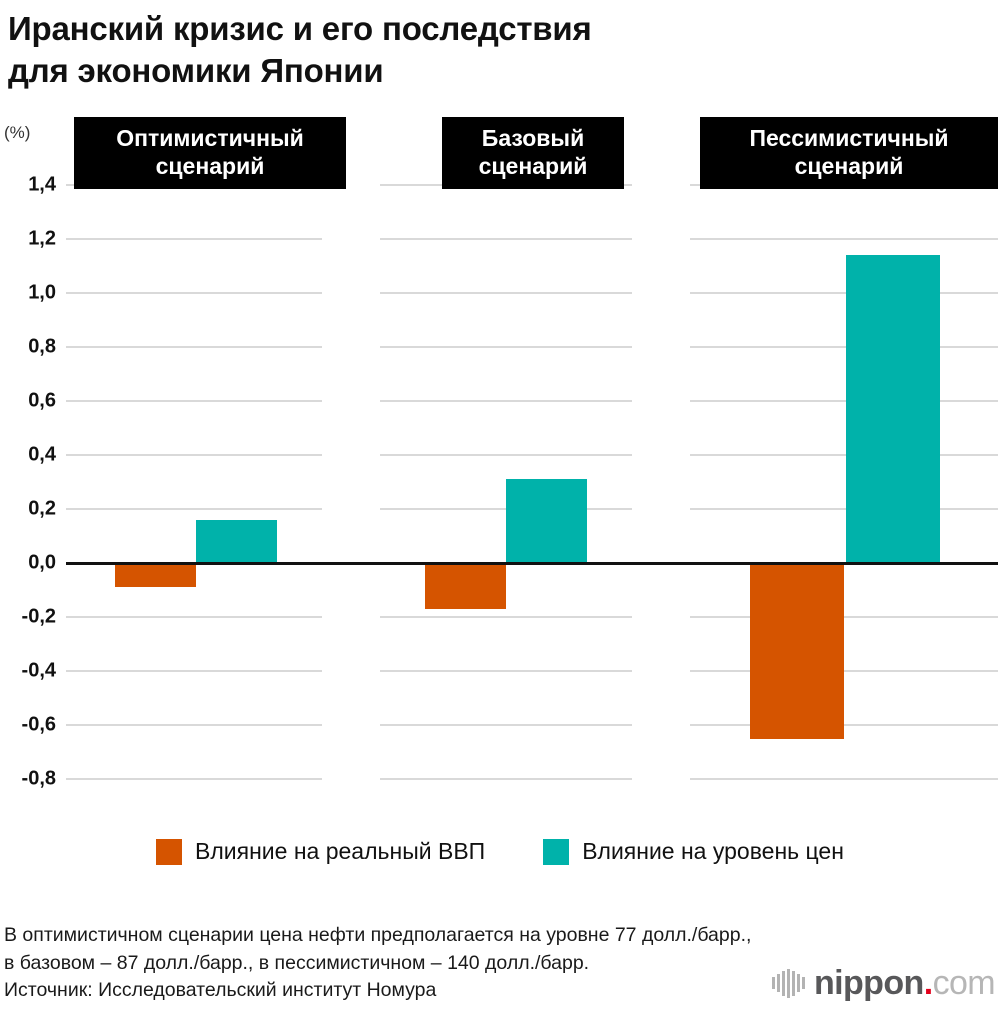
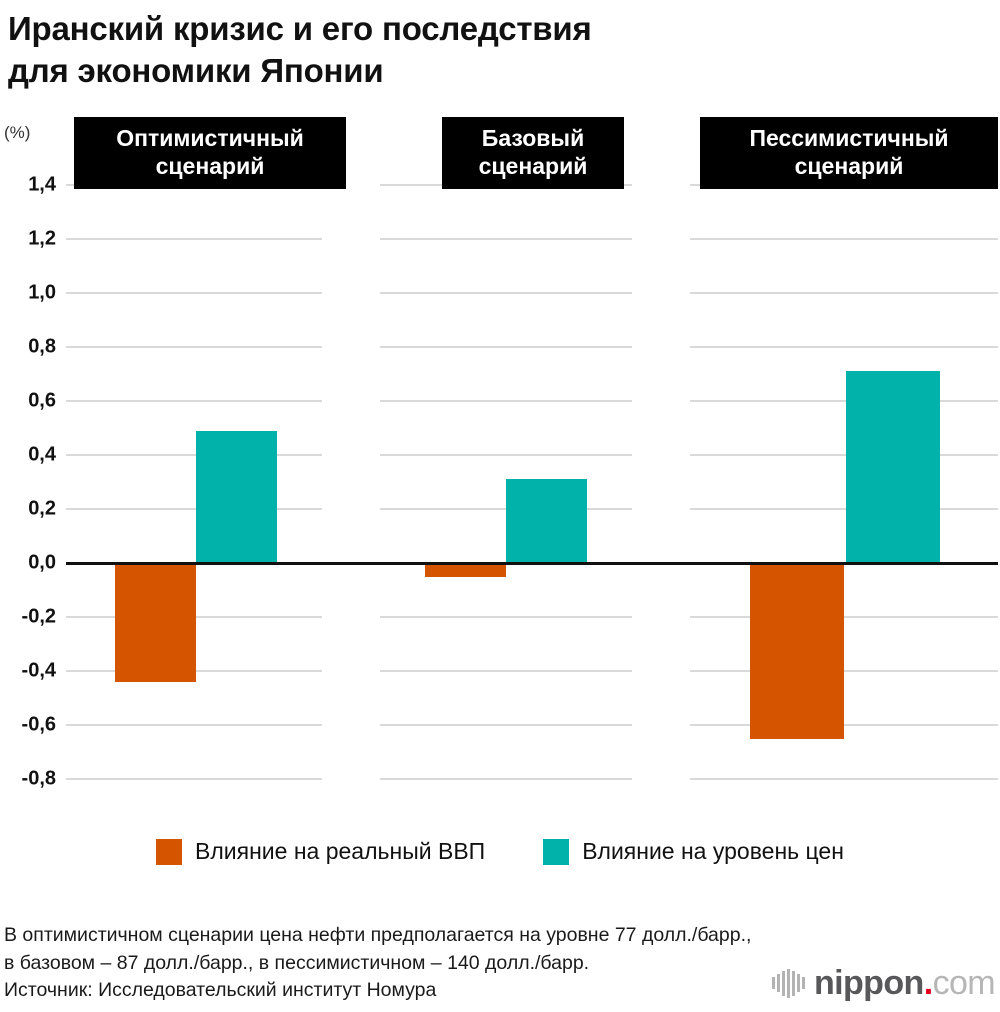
Влияние на реальный ВВП/Оптимистичный сценарий: -0,09 -> -0,44
Влияние на уровень цен/Оптимистичный сценарий: 0,16 -> 0,49
Влияние на реальный ВВП/Базовый сценарий: -0,17 -> -0,05
Влияние на уровень цен/Пессимистичный сценарий: 1,14 -> 0,71
